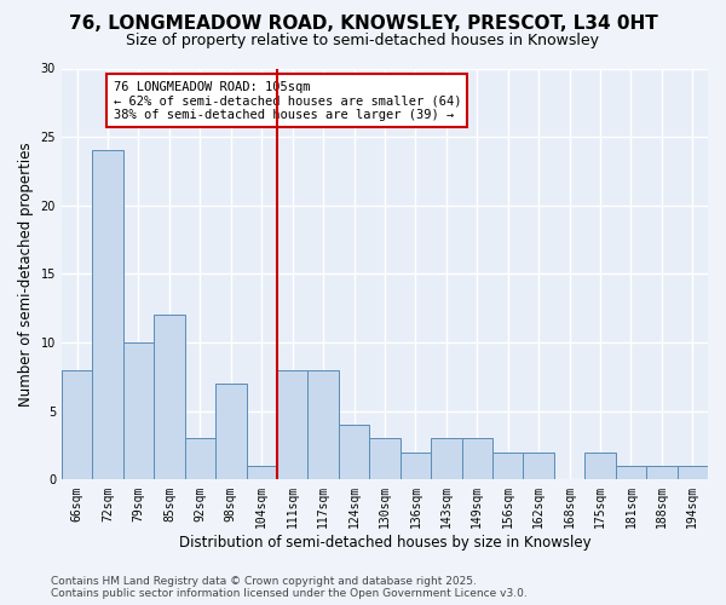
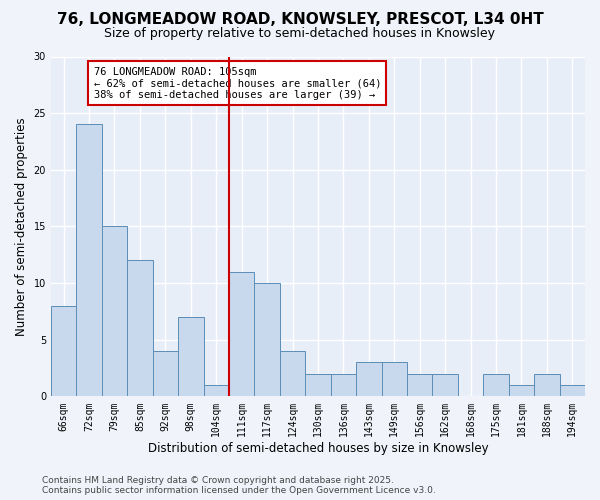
79sqm: 10 -> 15
92sqm: 3 -> 4
111sqm: 8 -> 11
117sqm: 8 -> 10
130sqm: 3 -> 2
188sqm: 1 -> 2
